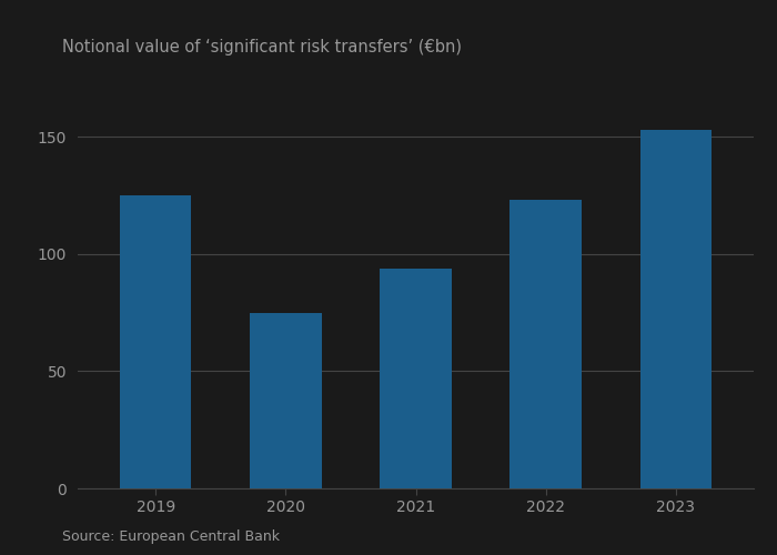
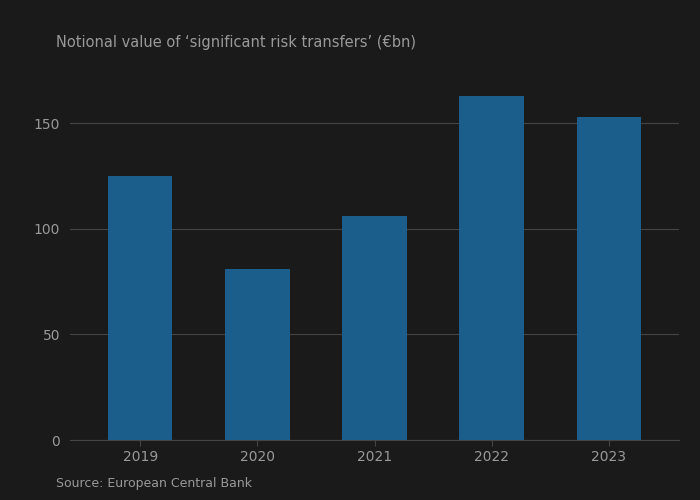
2020: 75 -> 81
2021: 94 -> 106
2022: 123 -> 163
